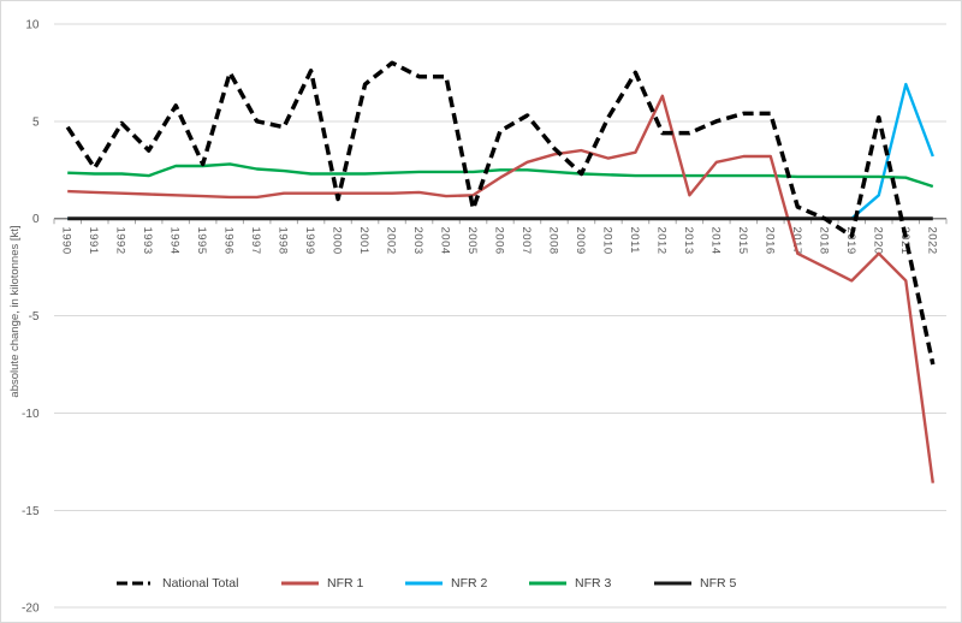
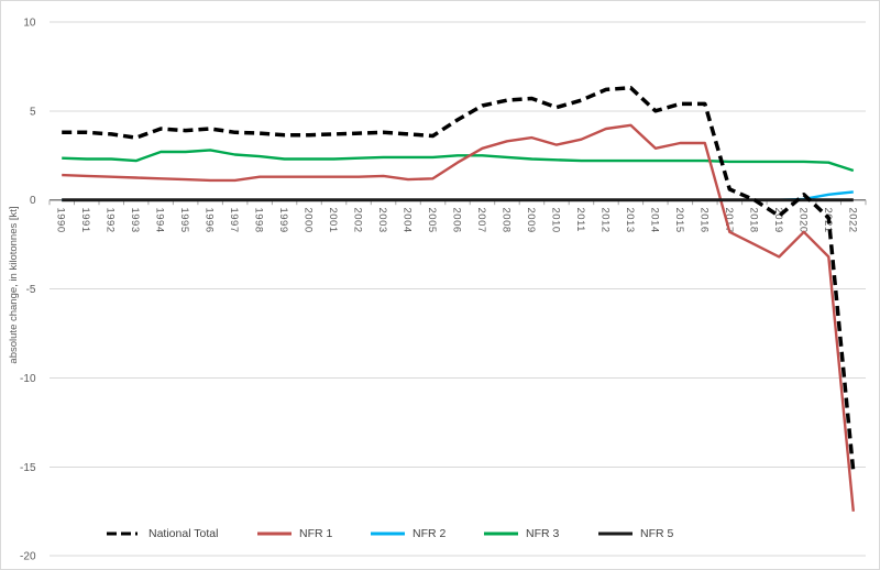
National Total/1990: 4.7 -> 3.8
National Total/1991: 2.6 -> 3.8
National Total/1992: 4.9 -> 3.7
National Total/1994: 5.8 -> 4.0
National Total/1995: 2.8 -> 3.9
National Total/1996: 7.5 -> 4.0
National Total/1997: 5.0 -> 3.8
National Total/1998: 4.7 -> 3.8
National Total/1999: 7.6 -> 3.6
National Total/2000: 1.0 -> 3.6
National Total/2001: 6.9 -> 3.7
National Total/2002: 8.0 -> 3.8
National Total/2003: 7.3 -> 3.8
National Total/2004: 7.3 -> 3.7
National Total/2005: 0.5 -> 3.6
National Total/2008: 3.6 -> 5.6
National Total/2009: 2.3 -> 5.7
National Total/2011: 7.5 -> 5.6
National Total/2012: 4.4 -> 6.2
NFR 1/2012: 6.3 -> 4.0
National Total/2013: 4.4 -> 6.3
NFR 1/2013: 1.2 -> 4.2
National Total/2020: 5.2 -> 0.3
NFR 2/2020: 1.2 -> 0.1
NFR 2/2021: 6.9 -> 0.3
National Total/2022: -7.5 -> -15.3
NFR 1/2022: -13.6 -> -17.5
NFR 2/2022: 3.2 -> 0.5
